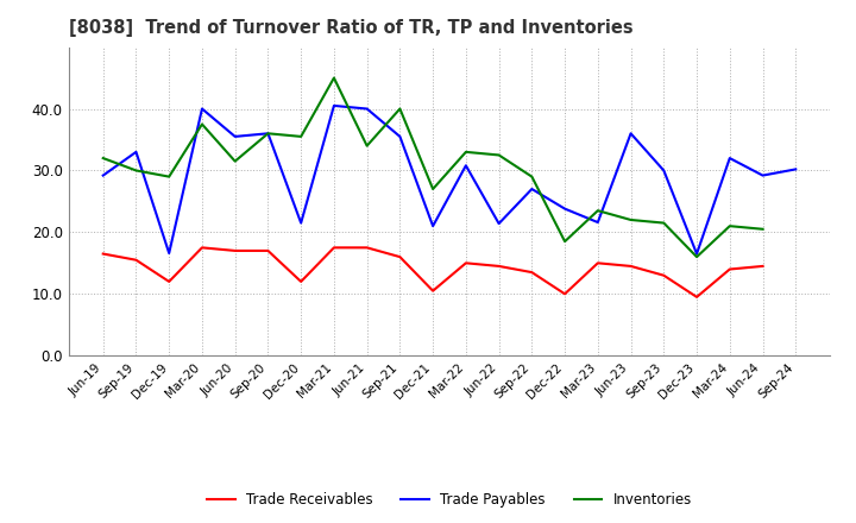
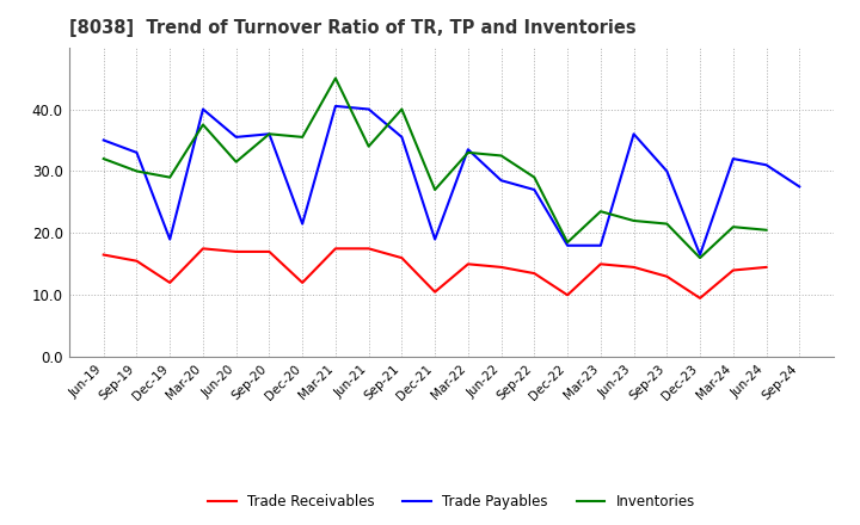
Trade Payables/Jun-19: 29.2 -> 35.0
Trade Payables/Dec-19: 16.6 -> 19.0
Trade Payables/Dec-21: 21.0 -> 19.0
Trade Payables/Mar-22: 30.8 -> 33.5
Trade Payables/Jun-22: 21.4 -> 28.5
Trade Payables/Dec-22: 23.8 -> 18.0
Trade Payables/Mar-23: 21.6 -> 18.0
Trade Payables/Jun-24: 29.2 -> 31.0
Trade Payables/Sep-24: 30.2 -> 27.5
